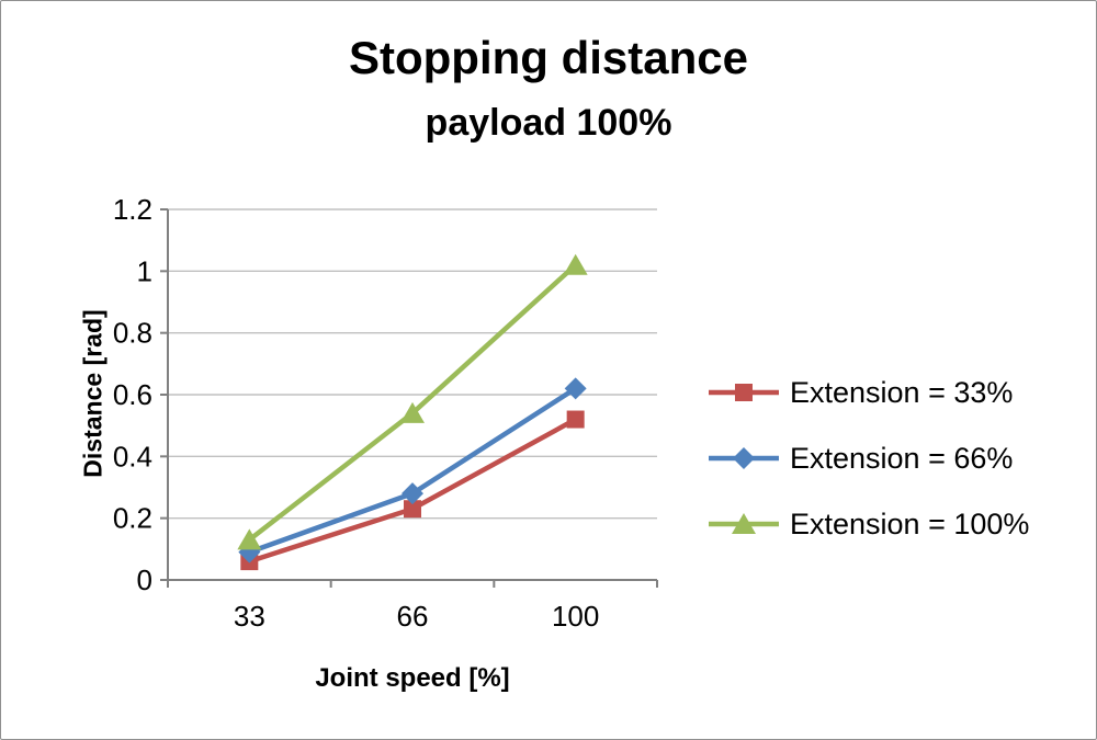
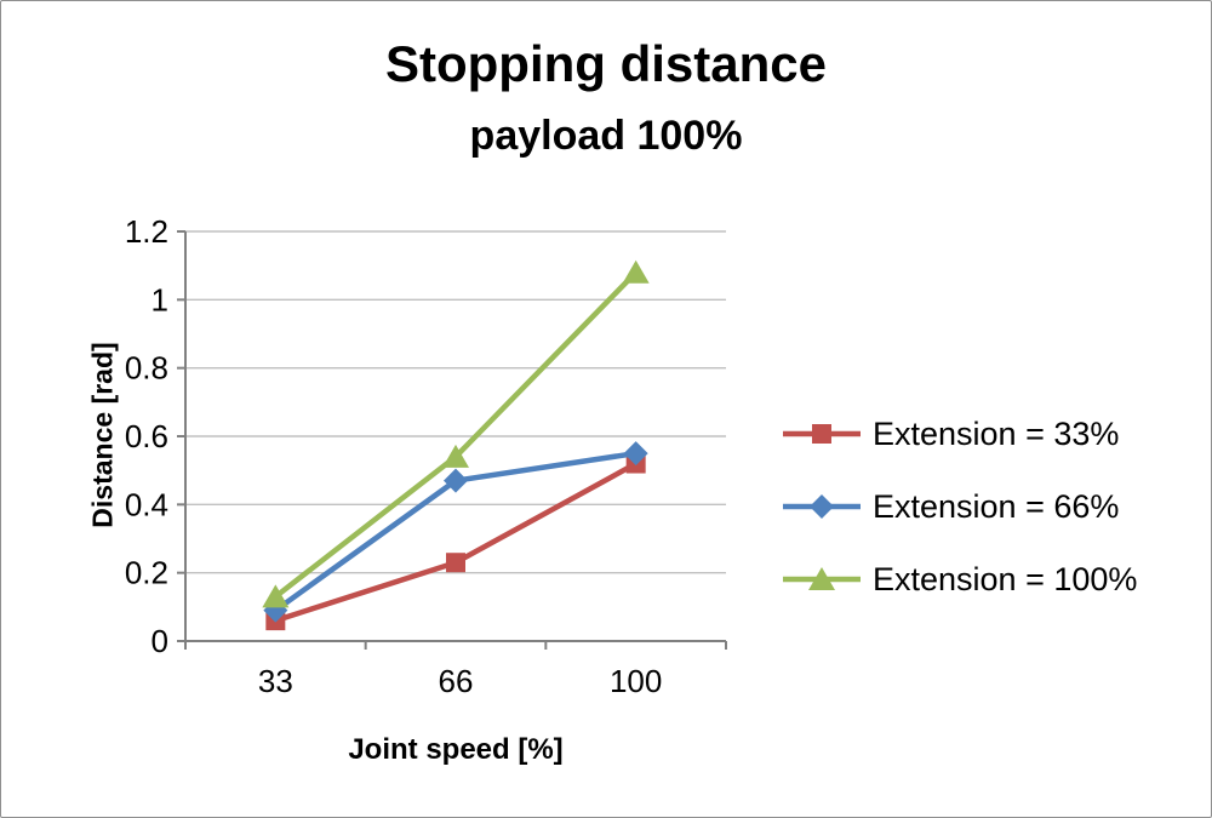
Extension = 66%/66: 0.28 -> 0.47
Extension = 66%/100: 0.62 -> 0.55
Extension = 100%/100: 1.02 -> 1.08
